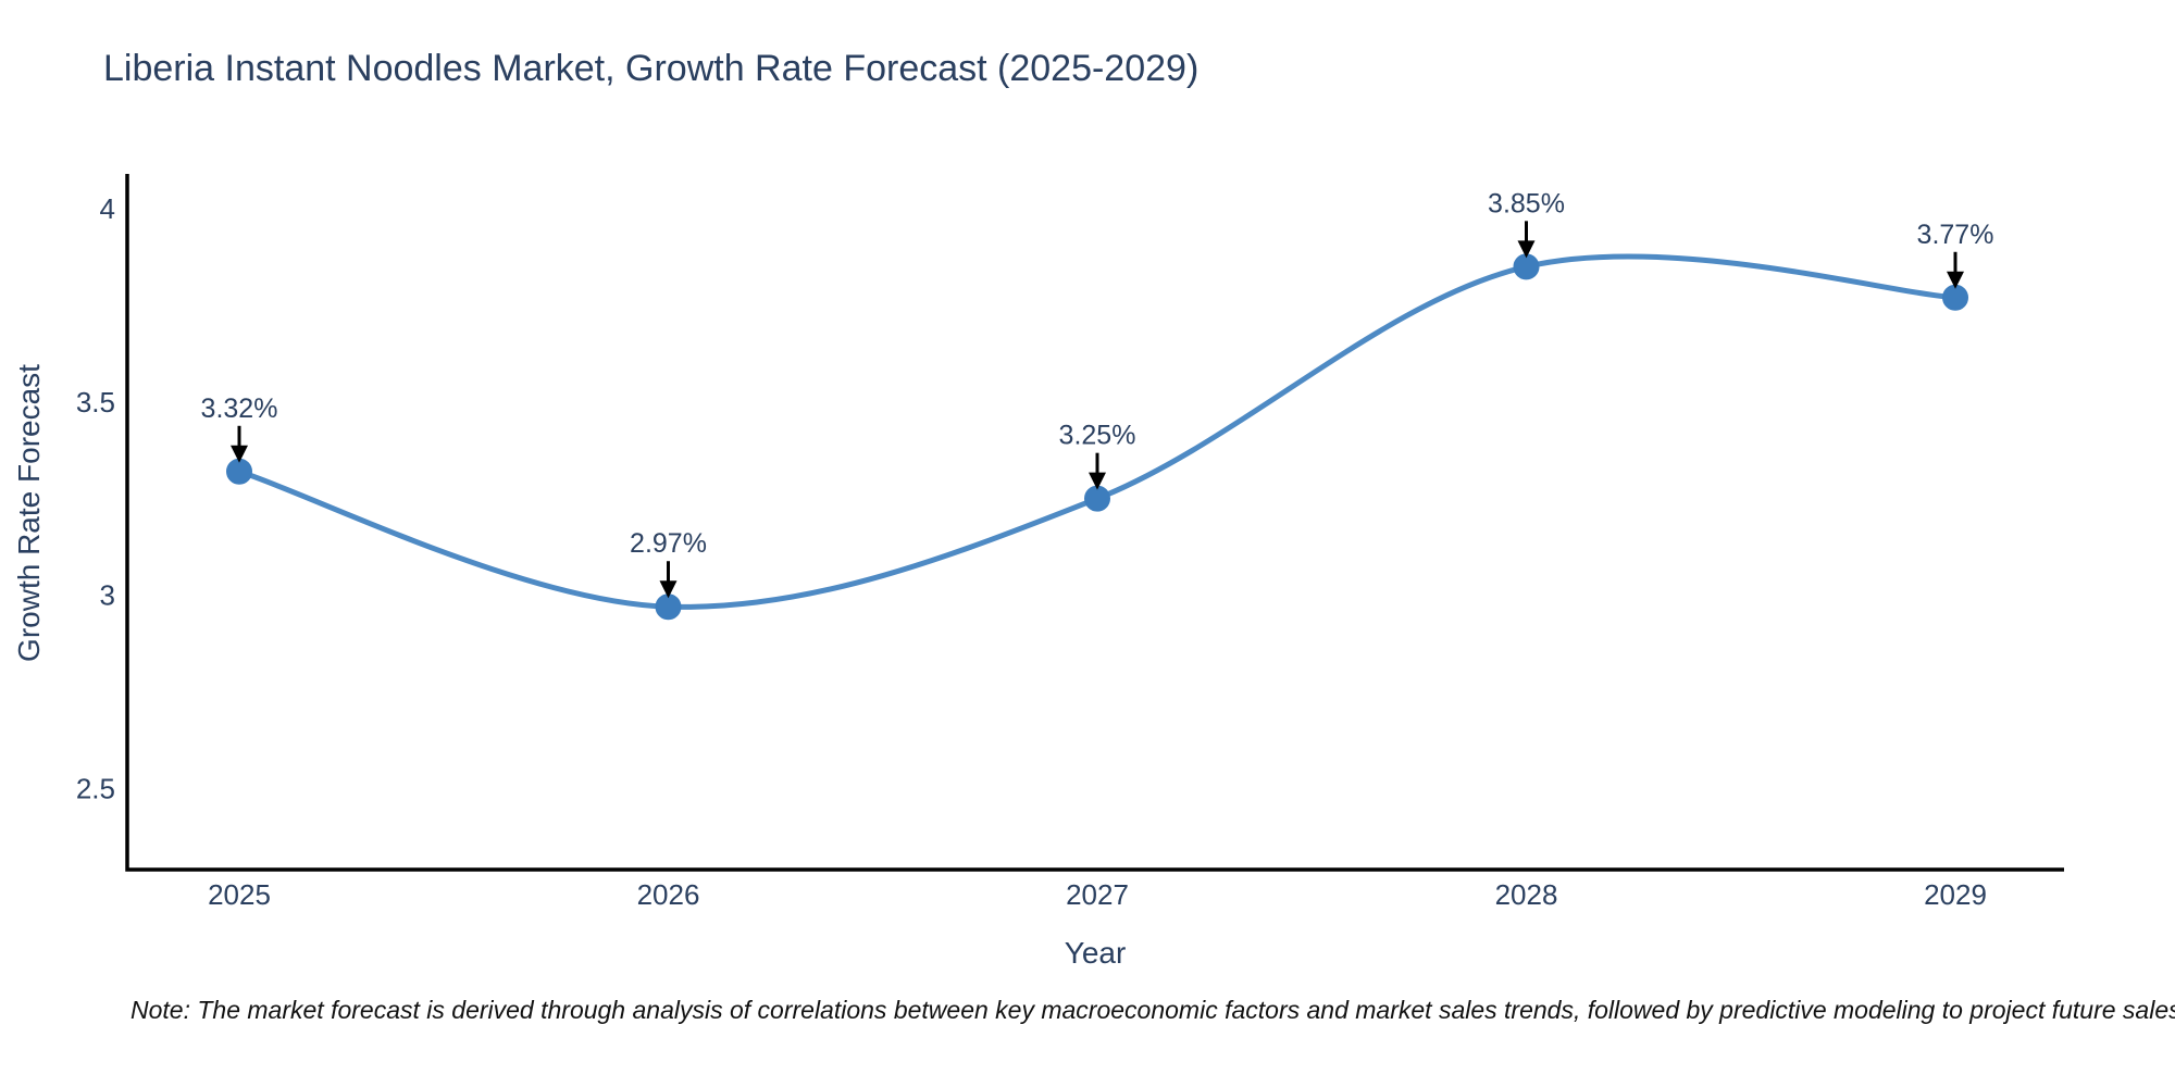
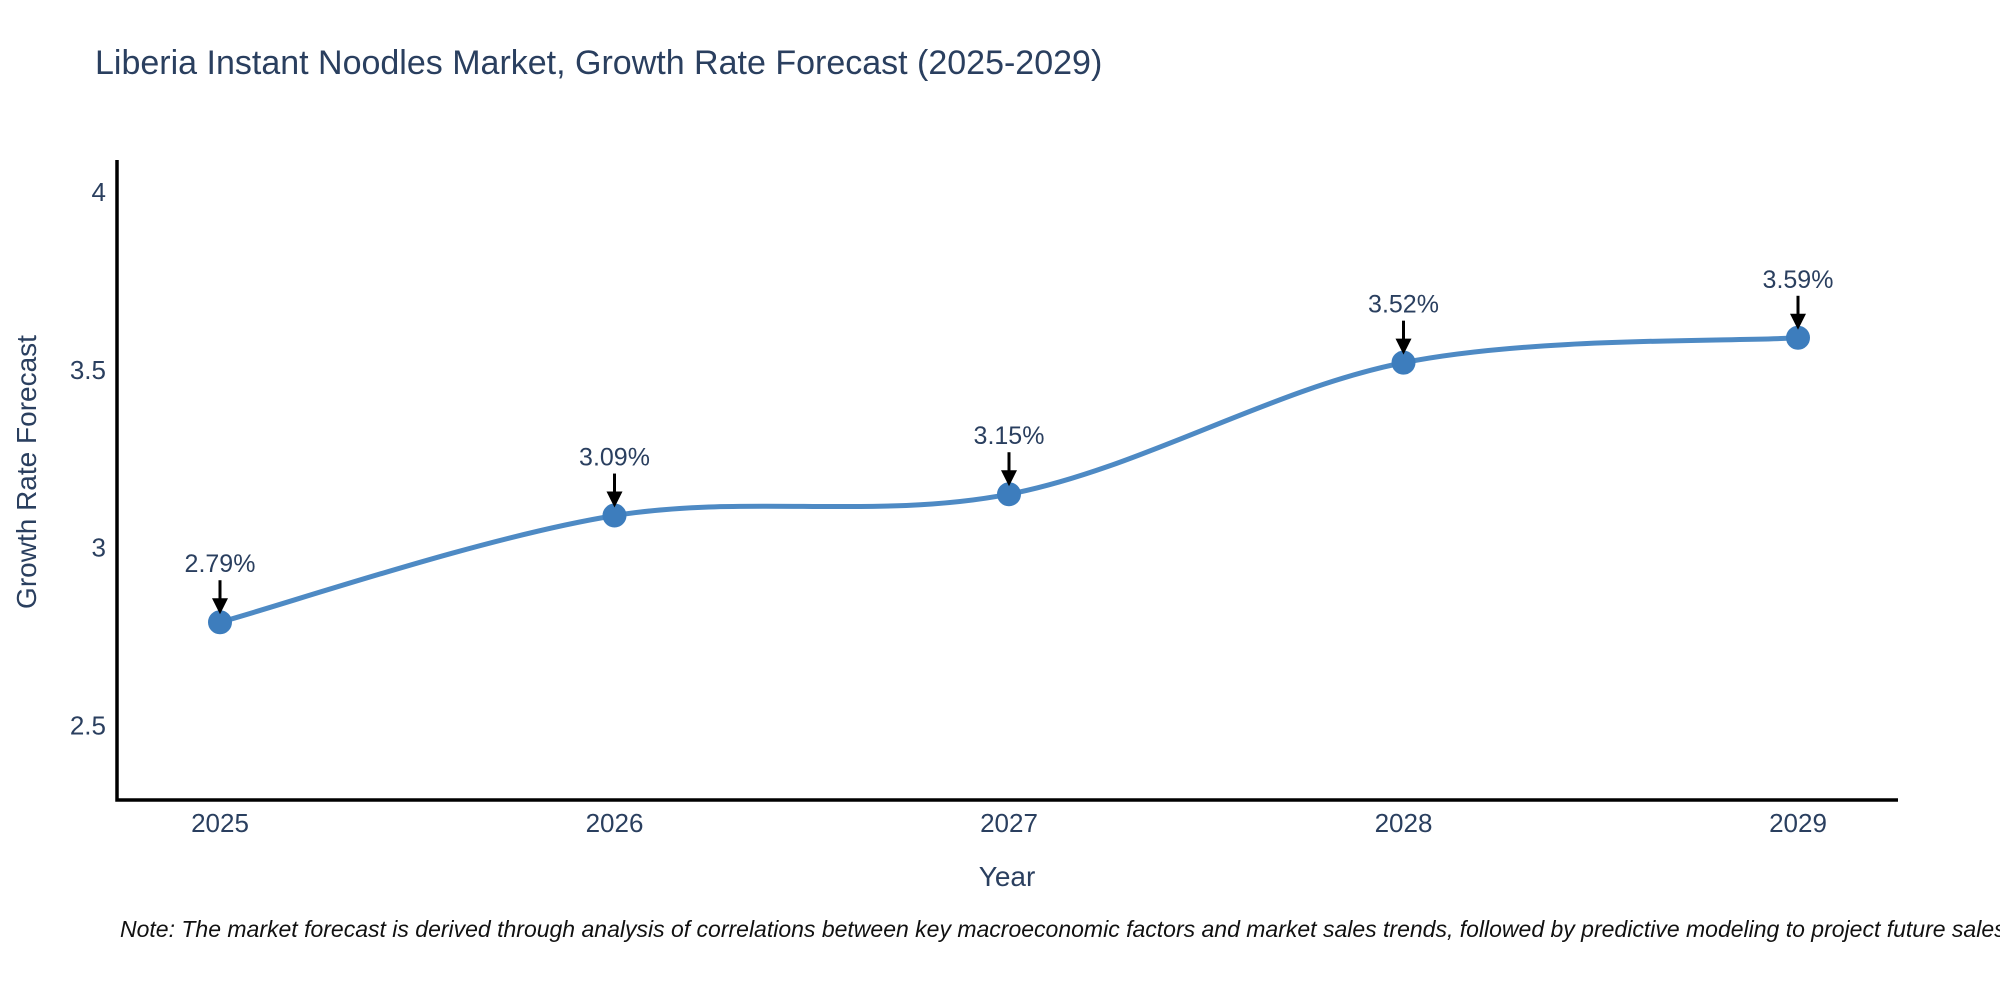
2025: 3.32% -> 2.79%
2026: 2.97% -> 3.09%
2027: 3.25% -> 3.15%
2028: 3.85% -> 3.52%
2029: 3.77% -> 3.59%
